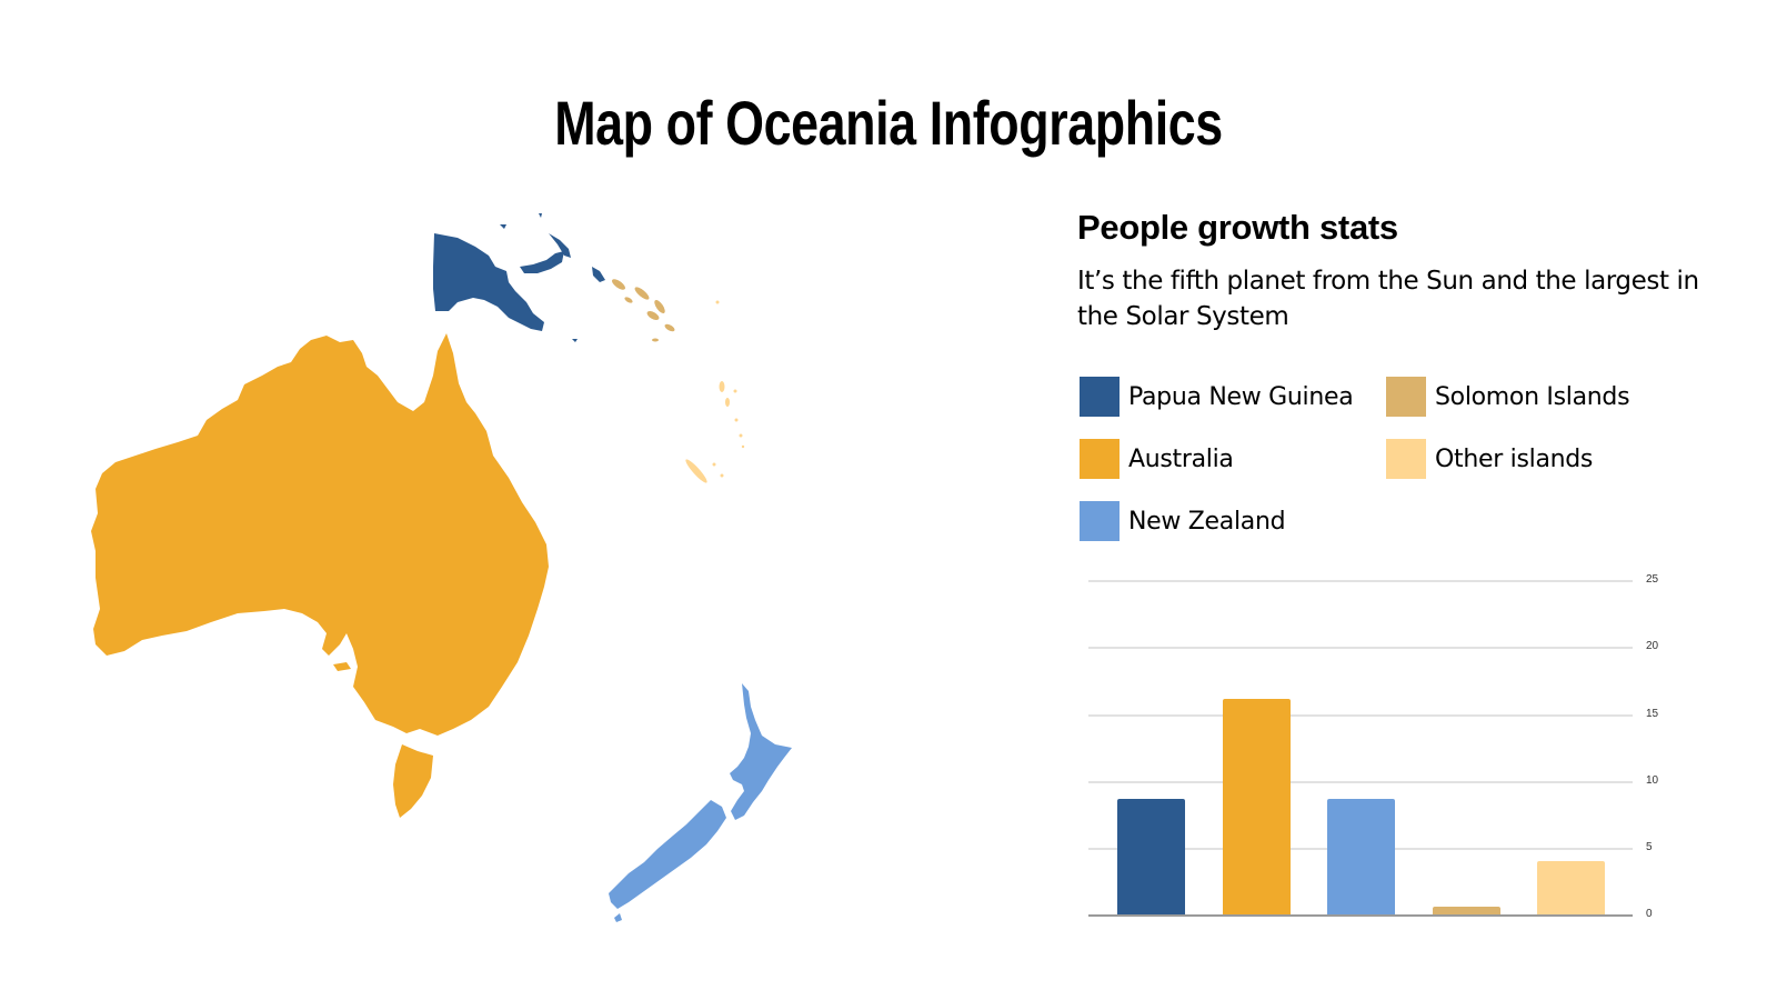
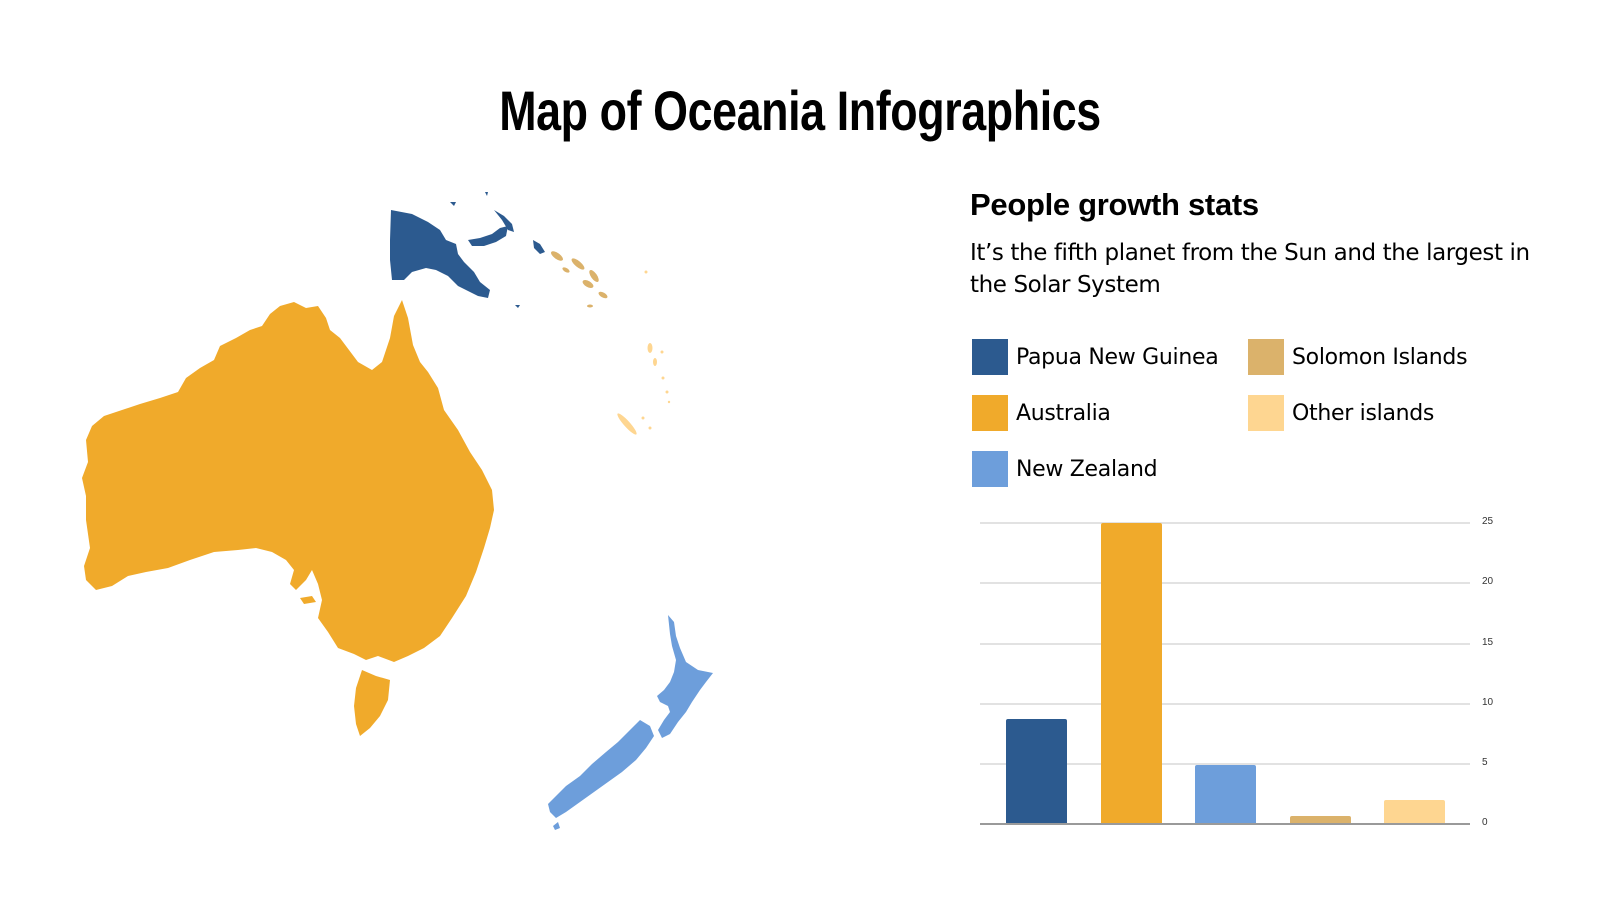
Australia: 16.2 -> 25.0
New Zealand: 8.7 -> 4.8
Other islands: 4.0 -> 1.9
